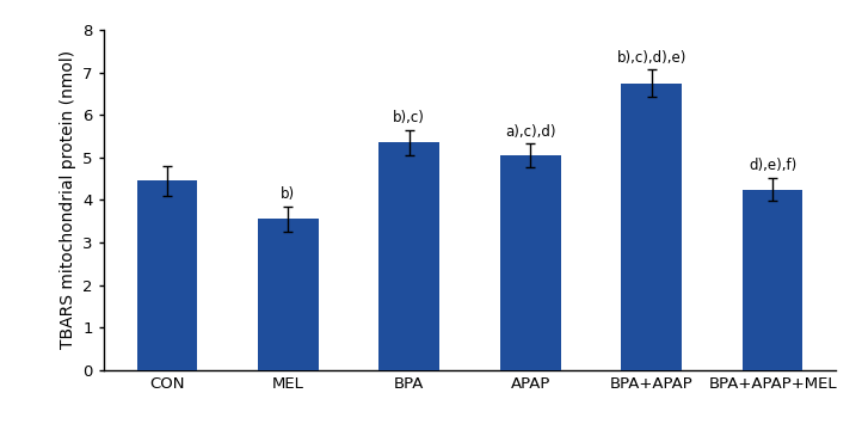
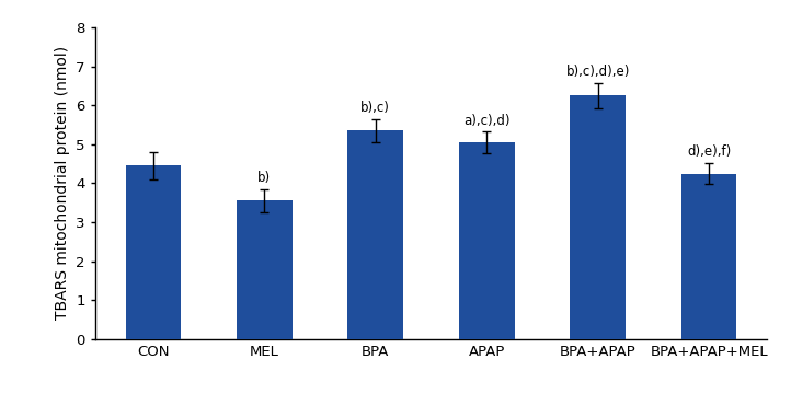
BPA+APAP: 6.75 -> 6.25
